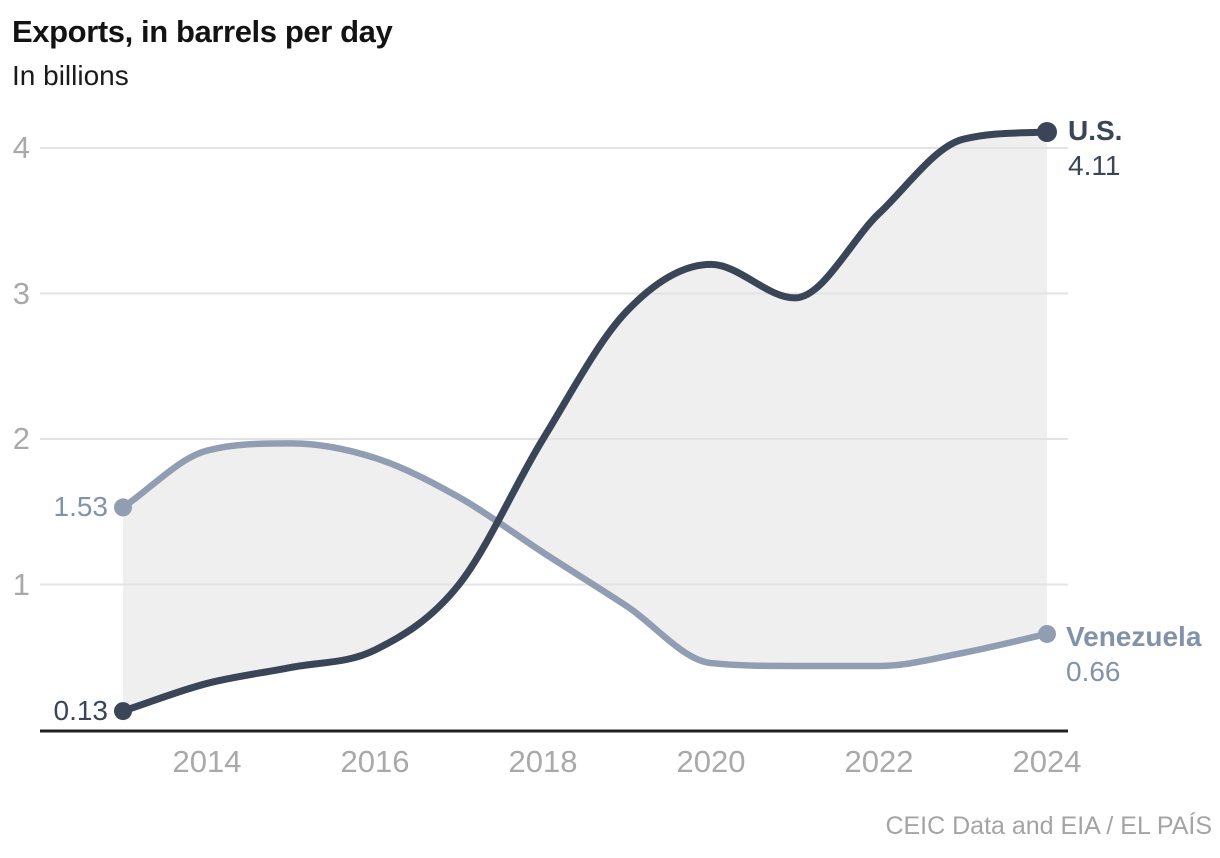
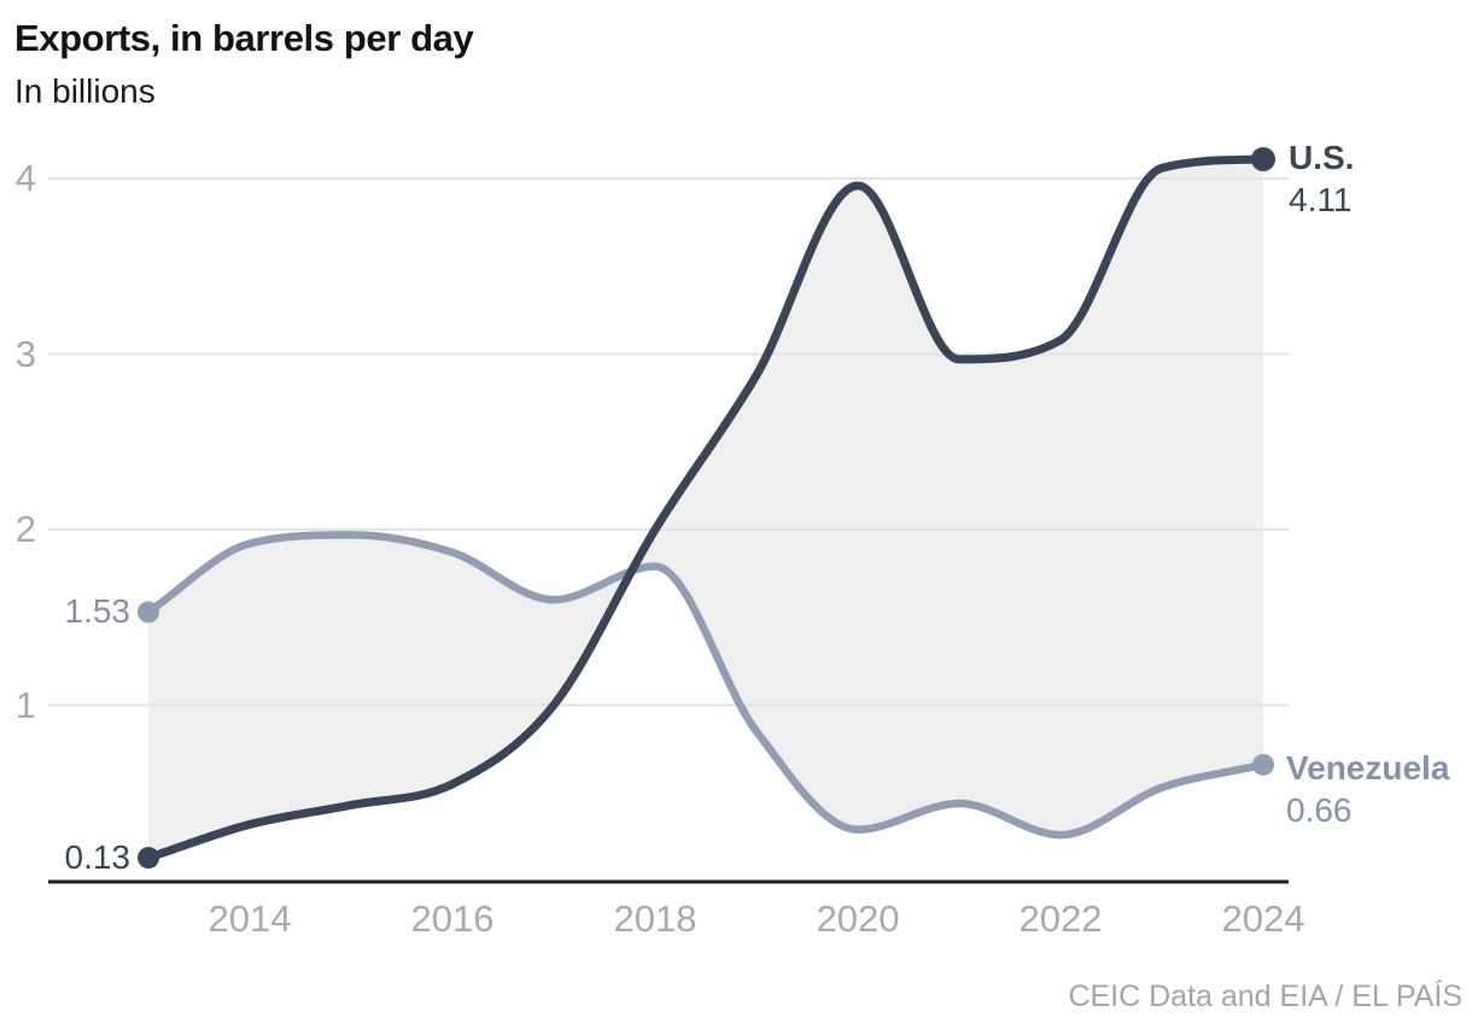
Venezuela/2018: 1.22 -> 1.79
U.S./2020: 3.20 -> 3.96
Venezuela/2020: 0.46 -> 0.29
U.S./2022: 3.55 -> 3.08
Venezuela/2022: 0.44 -> 0.26
